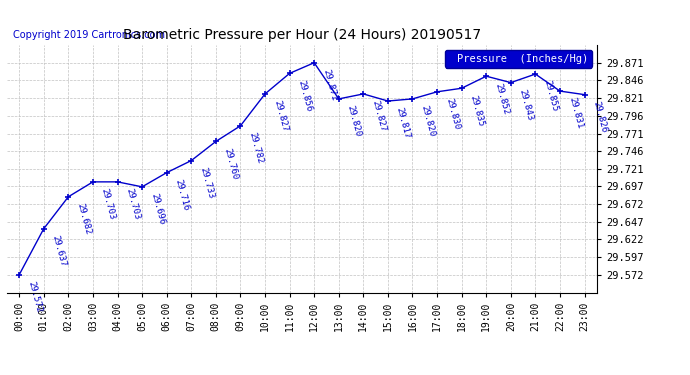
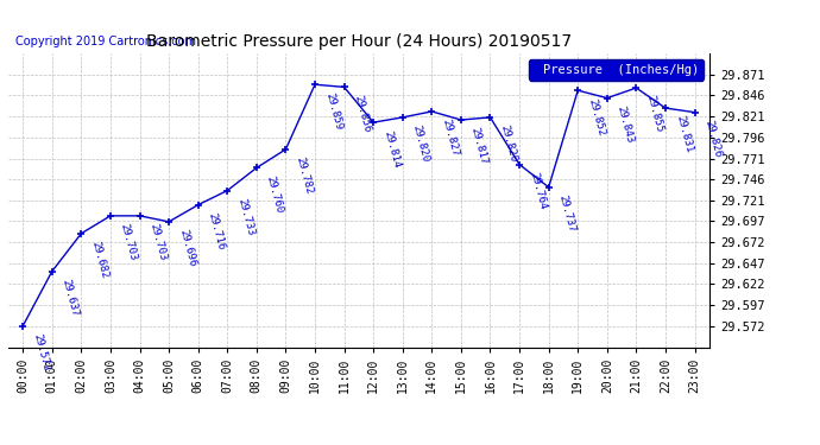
10:00: 29.827 -> 29.859
12:00: 29.871 -> 29.814
17:00: 29.830 -> 29.764
18:00: 29.835 -> 29.737
